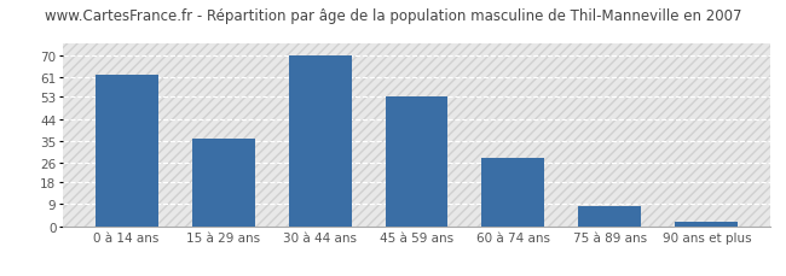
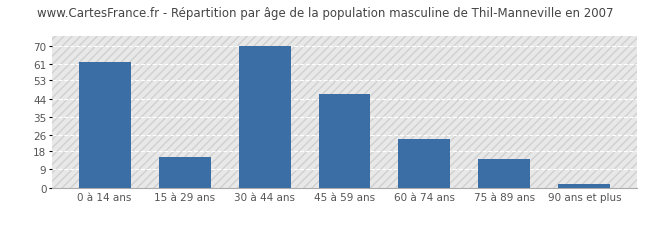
15 à 29 ans: 36 -> 15
45 à 59 ans: 53 -> 46
60 à 74 ans: 28 -> 24
75 à 89 ans: 8 -> 14
